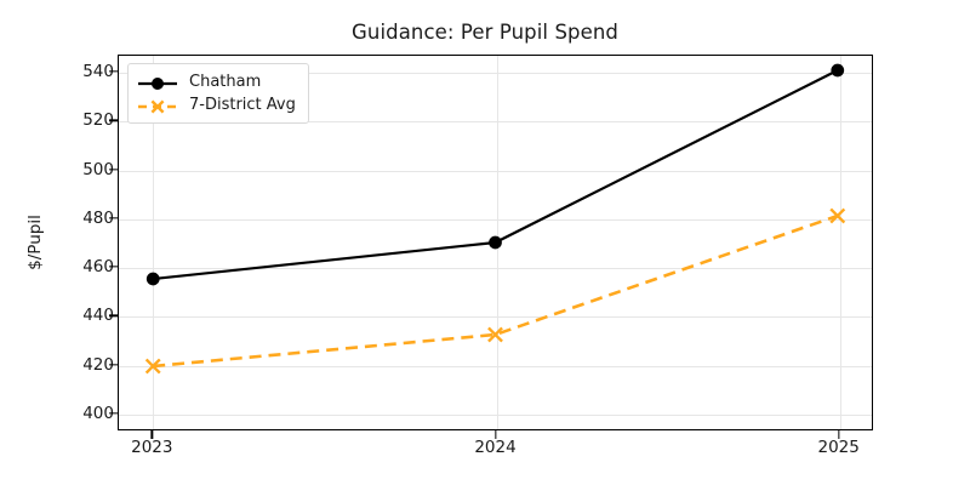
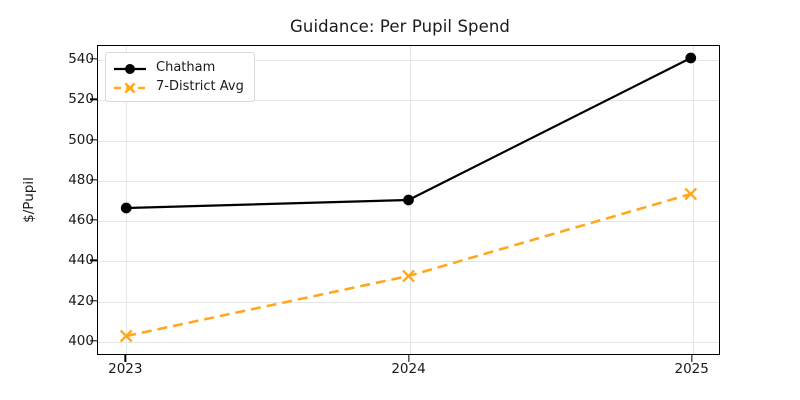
Chatham/2023: 455 -> 466
7-District Avg/2023: 419 -> 402
7-District Avg/2025: 481 -> 473
